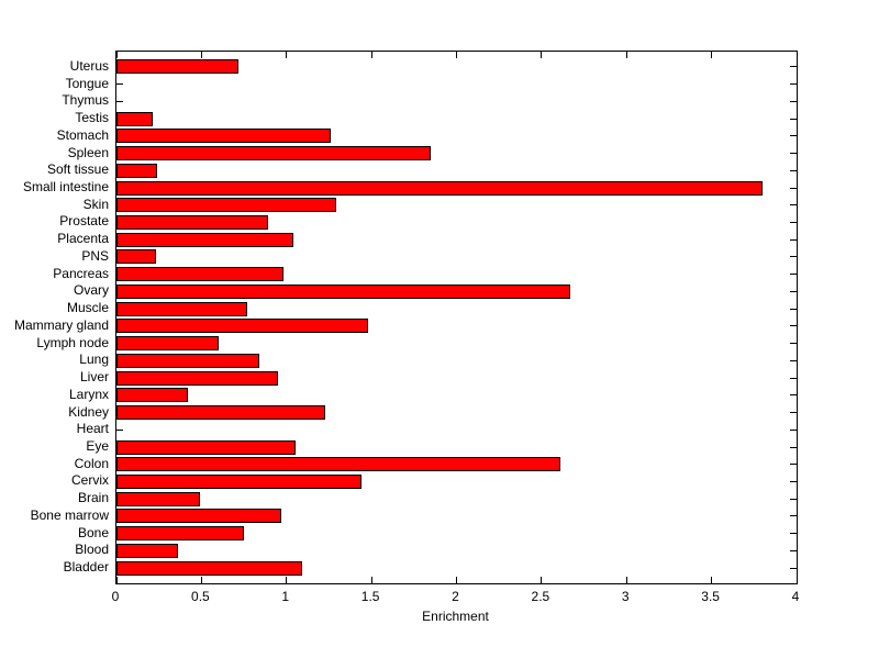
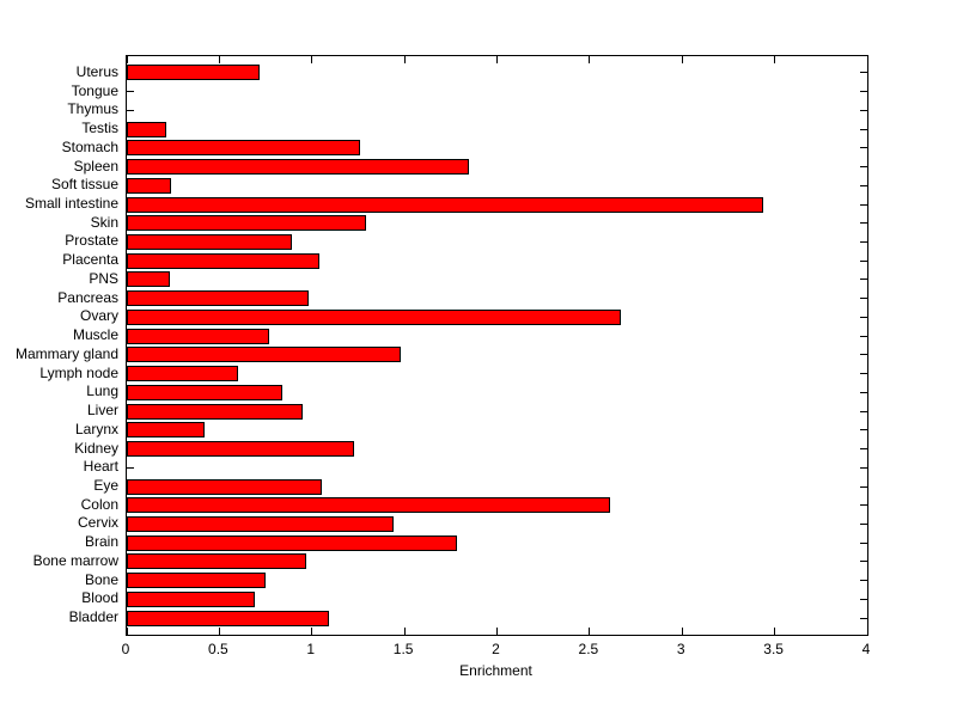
Small intestine: 3.80 -> 3.44
Brain: 0.49 -> 1.78
Blood: 0.36 -> 0.69
